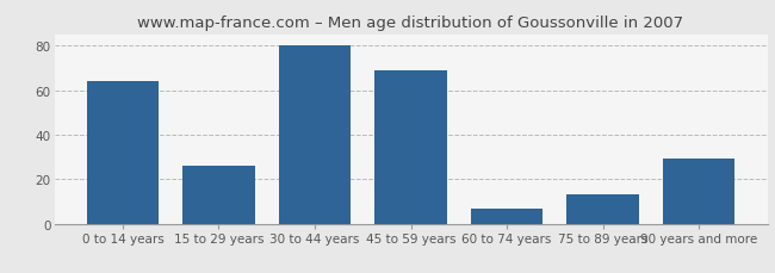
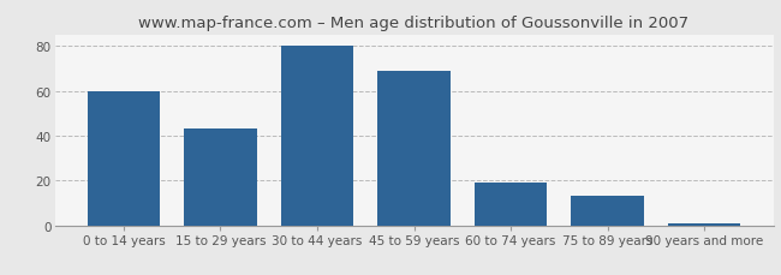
0 to 14 years: 64 -> 60
15 to 29 years: 26 -> 43
60 to 74 years: 7 -> 19
90 years and more: 29 -> 1
